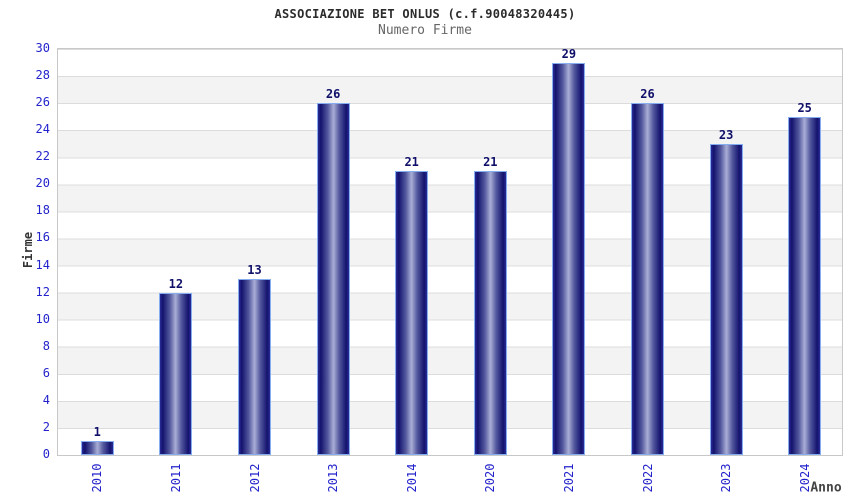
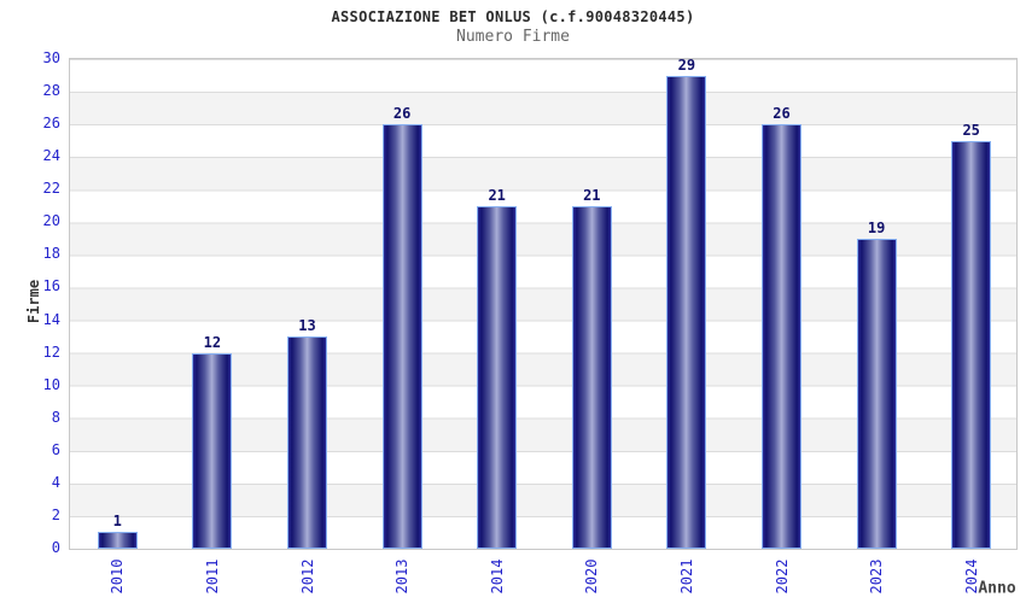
2023: 23 -> 19
